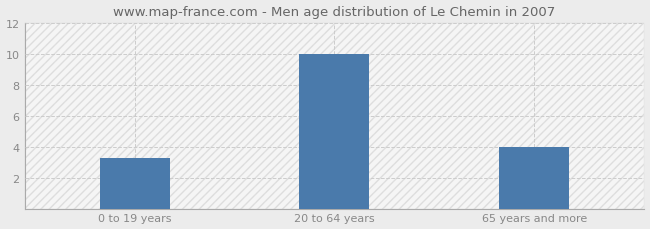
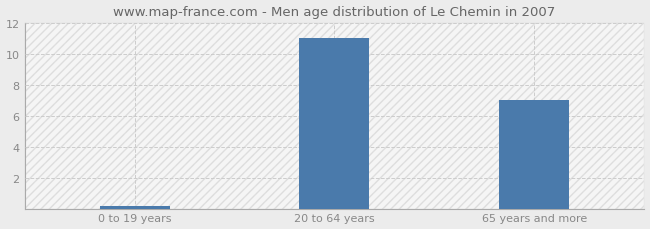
0 to 19 years: 3.3 -> 0.2
20 to 64 years: 10.0 -> 11.0
65 years and more: 4.0 -> 7.0
